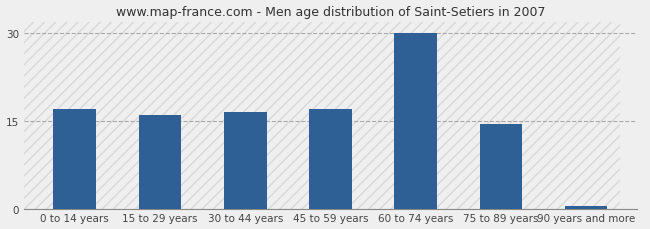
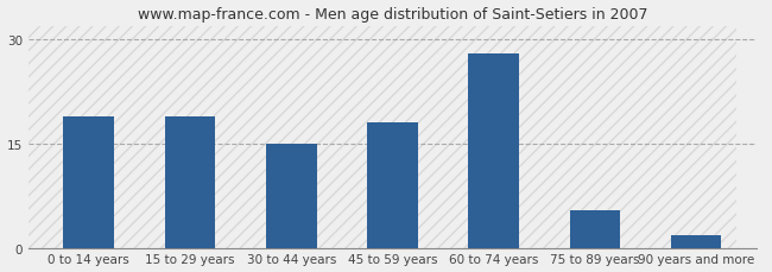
0 to 14 years: 17.0 -> 19.0
15 to 29 years: 16.0 -> 19.0
30 to 44 years: 16.5 -> 15.0
45 to 59 years: 17.0 -> 18.0
60 to 74 years: 30.0 -> 28.0
75 to 89 years: 14.5 -> 5.4
90 years and more: 0.5 -> 1.8
